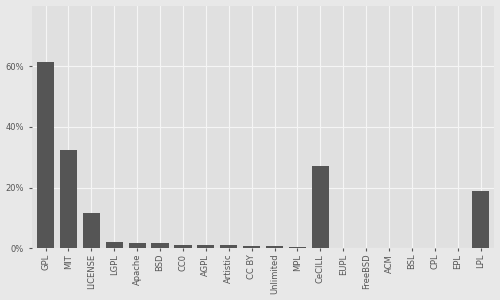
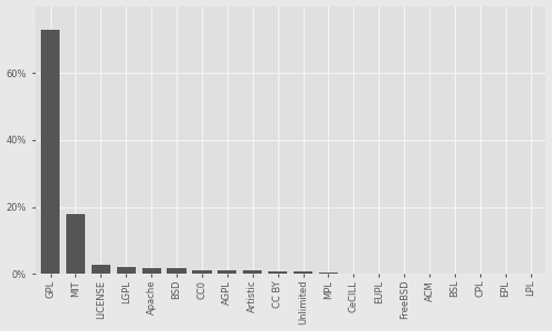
GPL: 61.5% -> 73.0%
MIT: 32.5% -> 18.0%
LICENSE: 11.5% -> 2.8%
CeCILL: 27.0% -> 0.2%
LPL: 19.0% -> 0.0%
